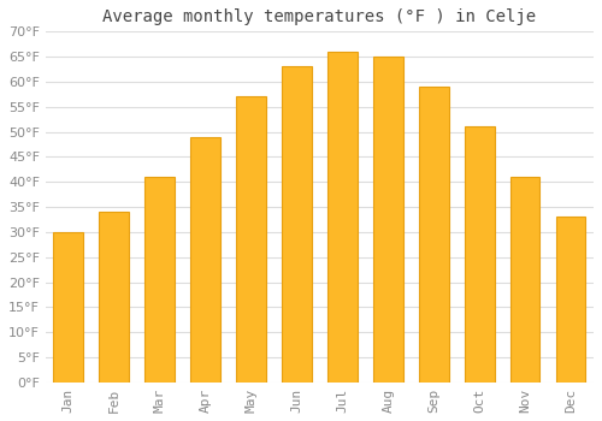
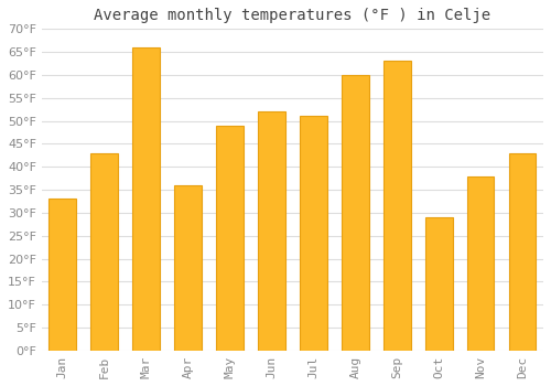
Jan: 30°F -> 33°F
Feb: 34°F -> 43°F
Mar: 41°F -> 66°F
Apr: 49°F -> 36°F
May: 57°F -> 49°F
Jun: 63°F -> 52°F
Jul: 66°F -> 51°F
Aug: 65°F -> 60°F
Sep: 59°F -> 63°F
Oct: 51°F -> 29°F
Nov: 41°F -> 38°F
Dec: 33°F -> 43°F
